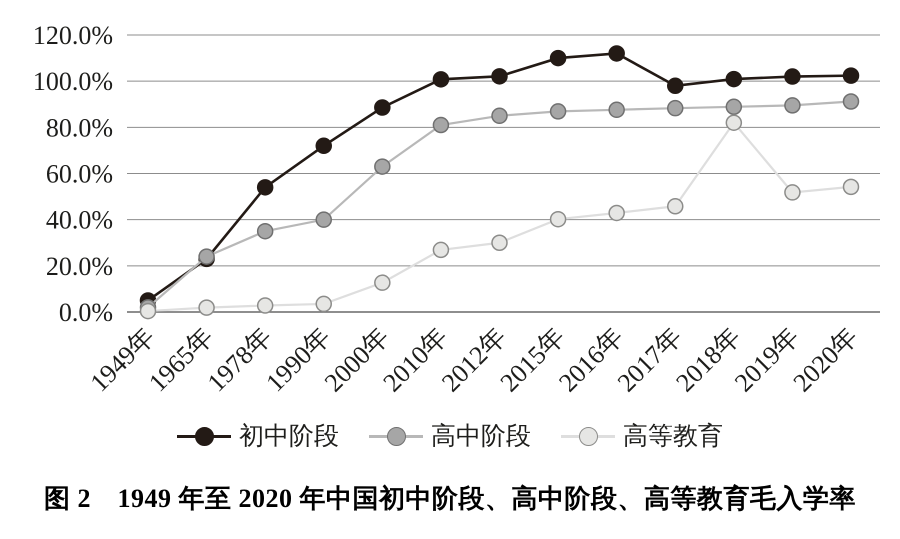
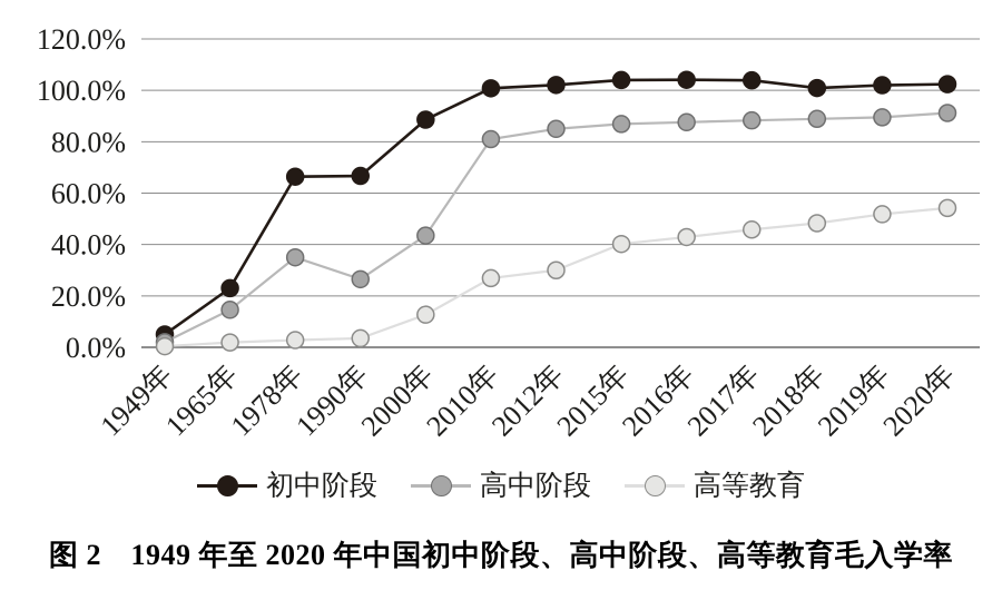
高中阶段/1965年: 24% -> 15%
初中阶段/1978年: 54% -> 66%
初中阶段/1990年: 72% -> 67%
高中阶段/1990年: 40% -> 26%
高中阶段/2000年: 63% -> 44%
初中阶段/2015年: 110% -> 104%
初中阶段/2016年: 112% -> 104%
初中阶段/2017年: 98% -> 104%
高等教育/2018年: 82% -> 48%
